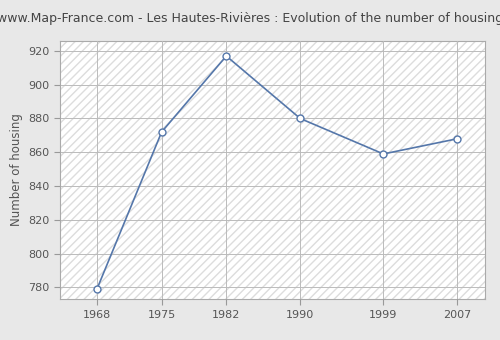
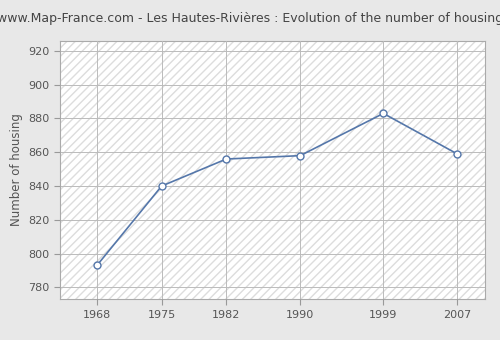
1968: 779 -> 793
1975: 872 -> 840
1982: 917 -> 856
1990: 880 -> 858
1999: 859 -> 883
2007: 868 -> 859
